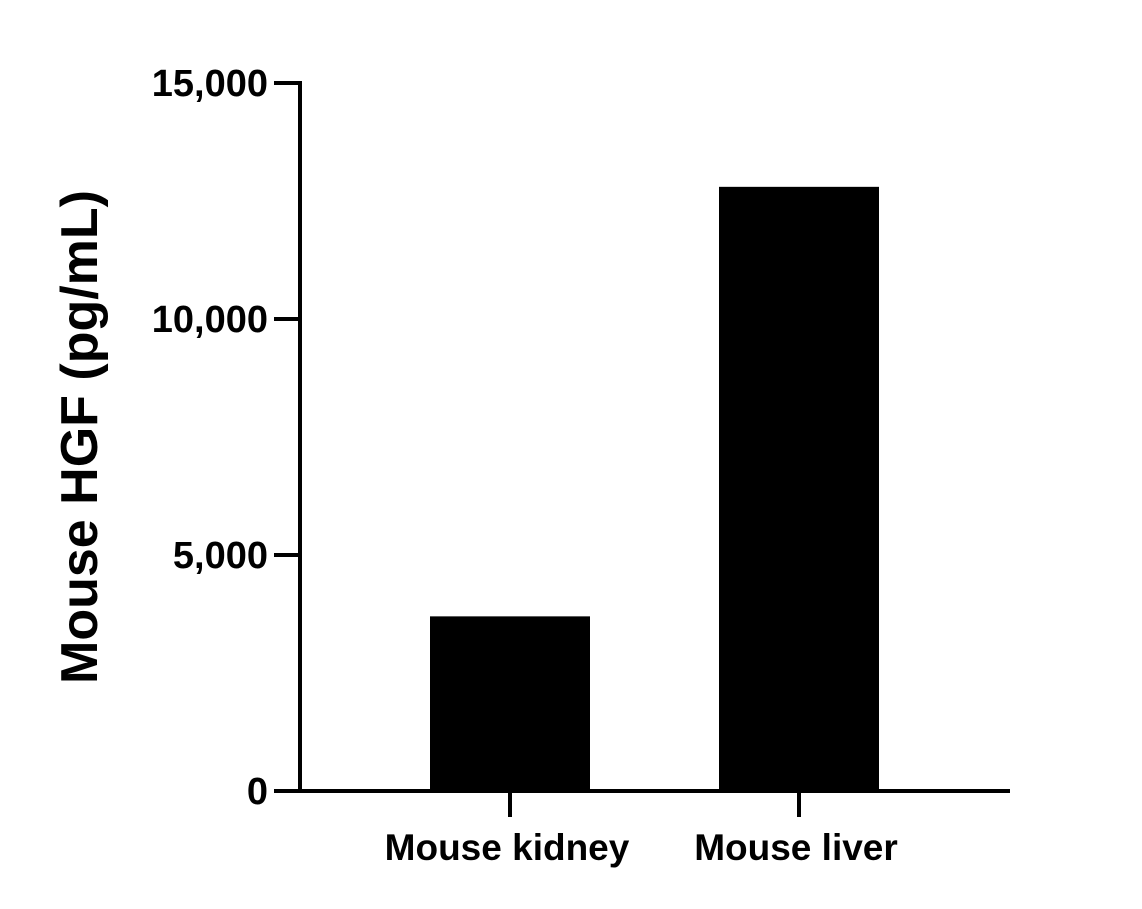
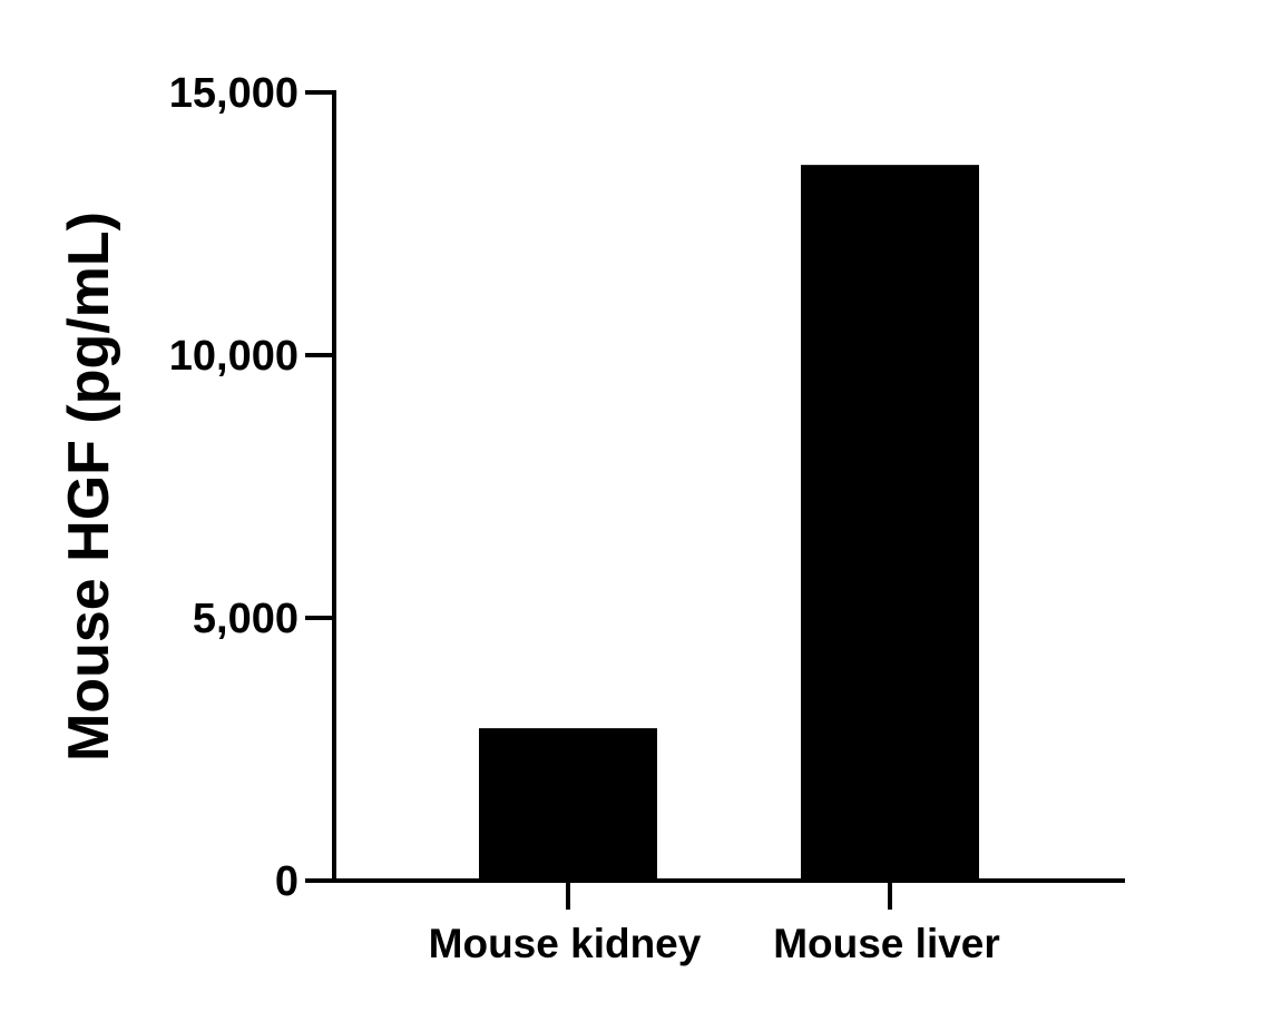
Mouse kidney: 3700 -> 2900
Mouse liver: 12800 -> 13600
